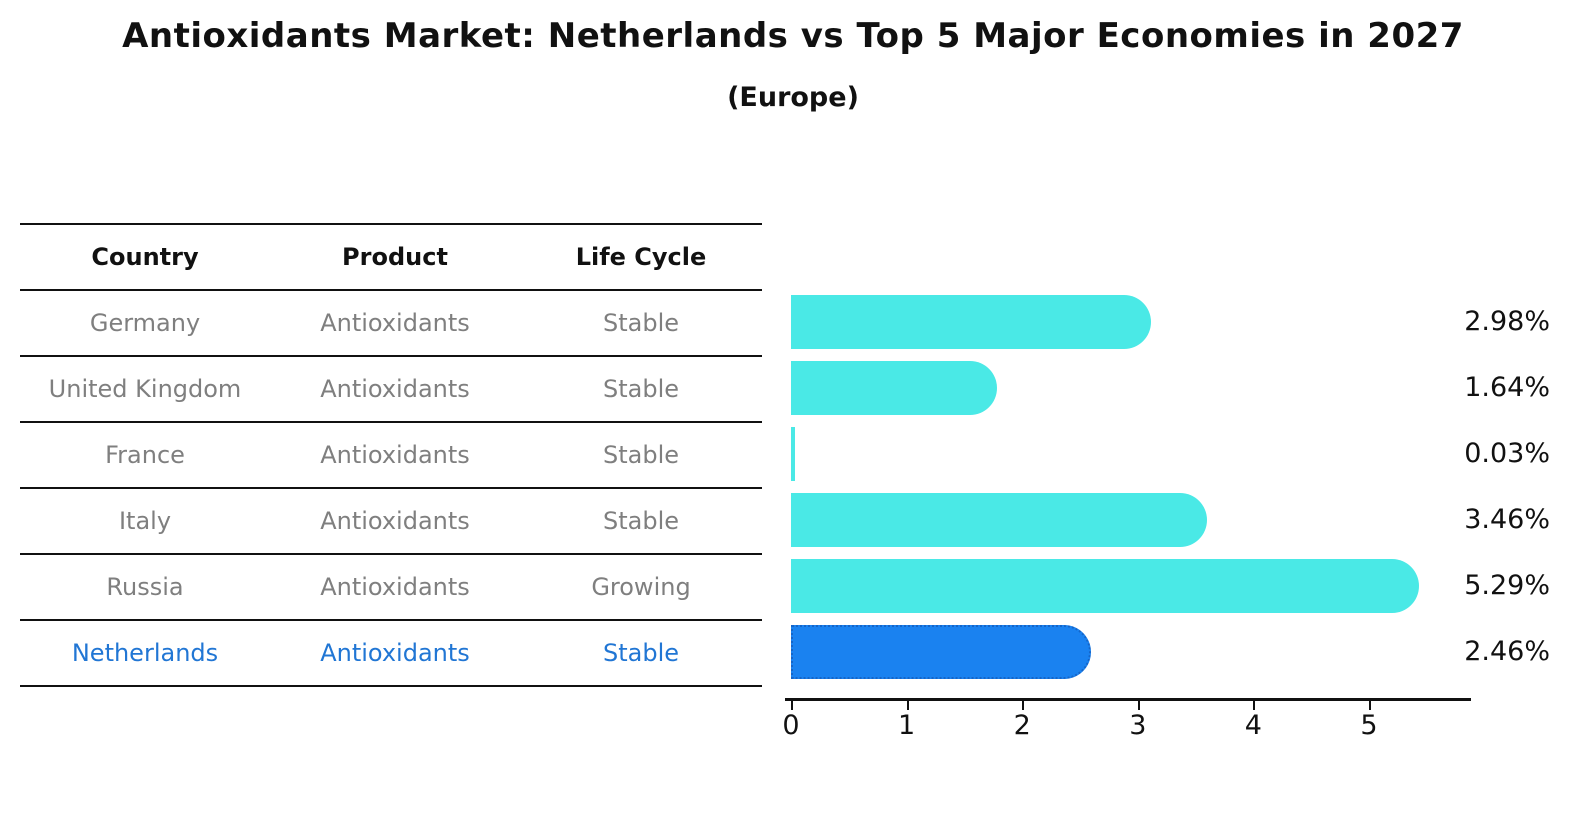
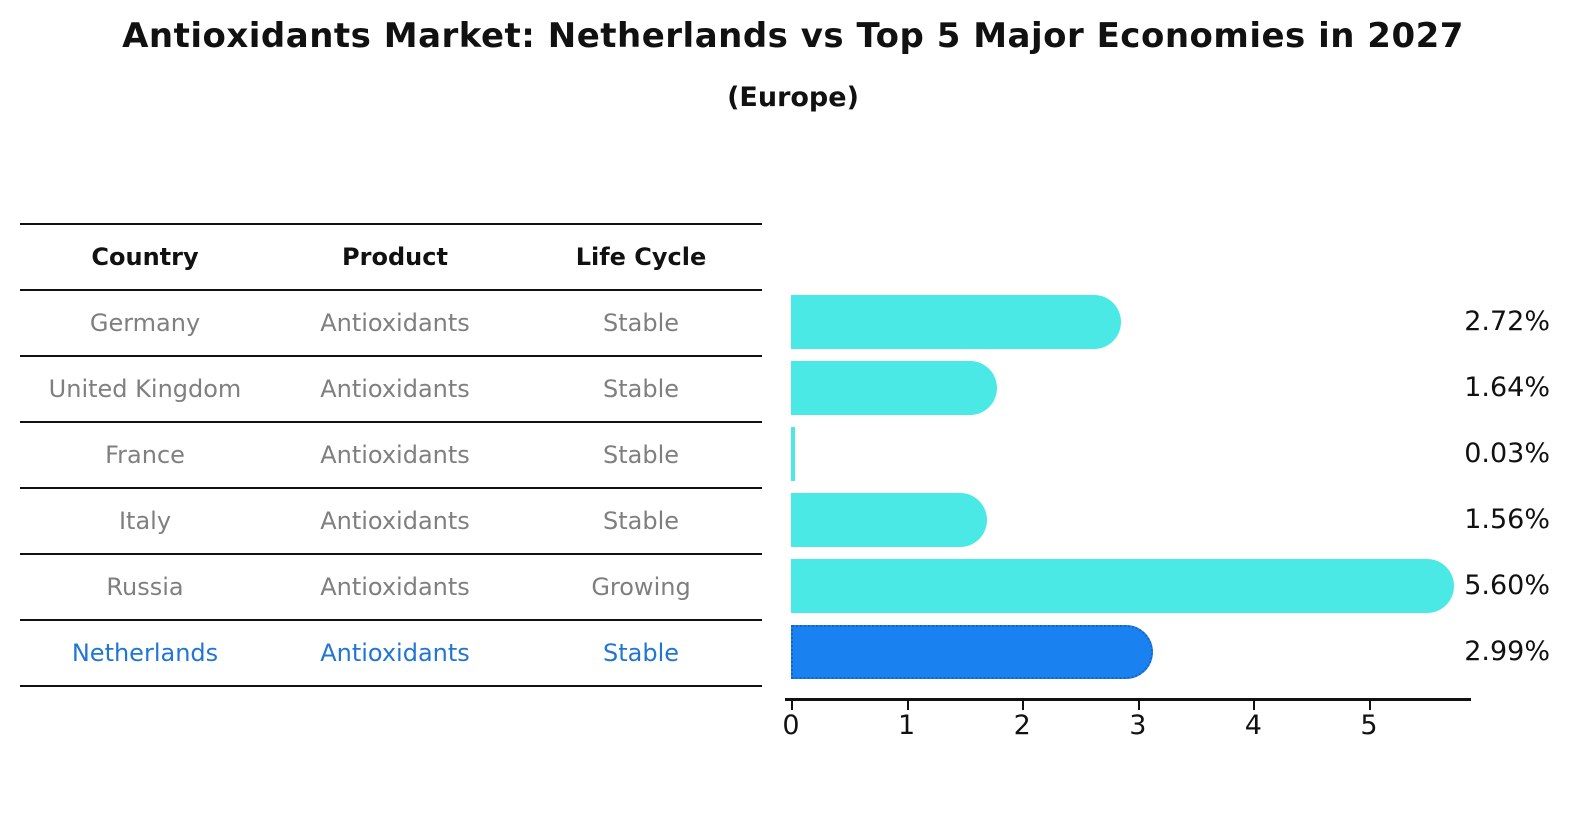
Germany: 2.98% -> 2.72%
Italy: 3.46% -> 1.56%
Russia: 5.29% -> 5.60%
Netherlands: 2.46% -> 2.99%
